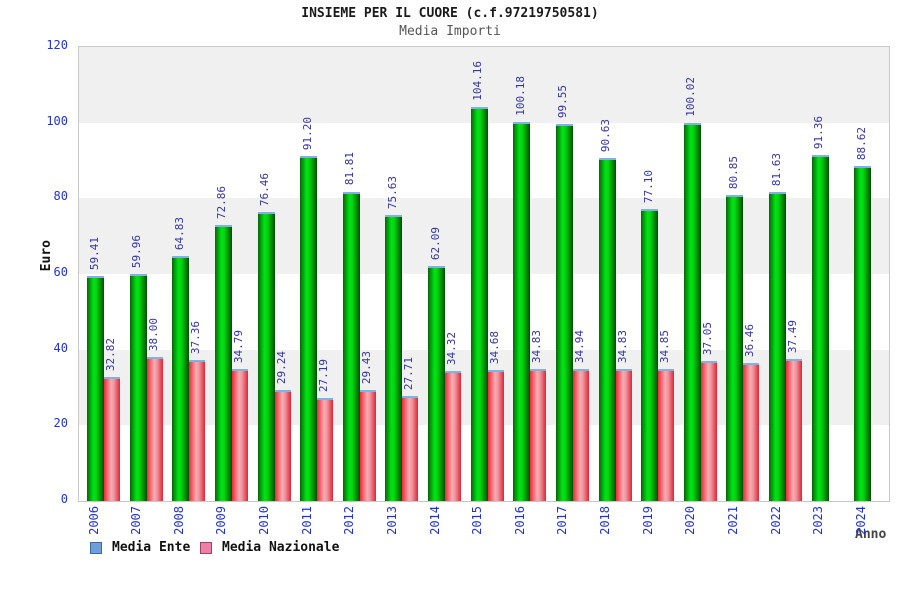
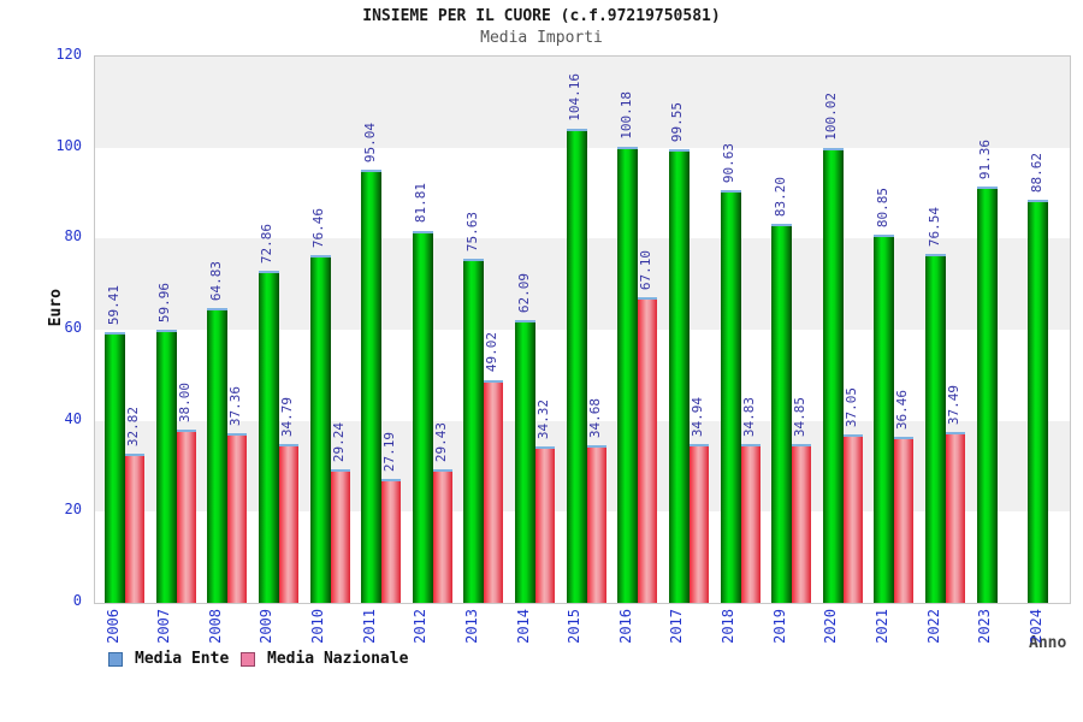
Media Ente/2011: 91.20 -> 95.04
Media Nazionale/2013: 27.71 -> 49.02
Media Nazionale/2016: 34.83 -> 67.10
Media Ente/2019: 77.10 -> 83.20
Media Ente/2022: 81.63 -> 76.54
